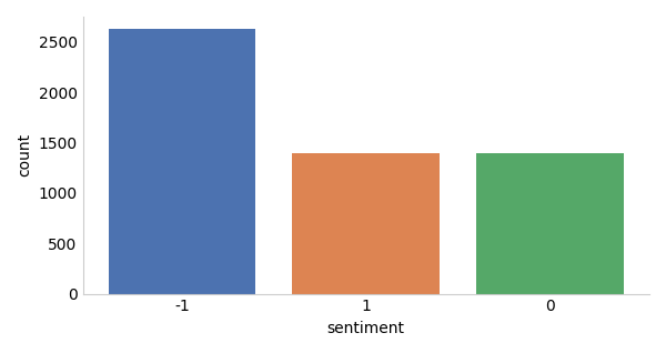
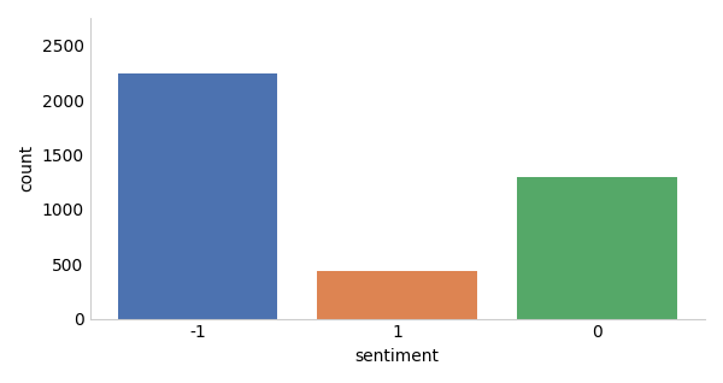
-1: 2620 -> 2240
1: 1390 -> 440
0: 1390 -> 1300
